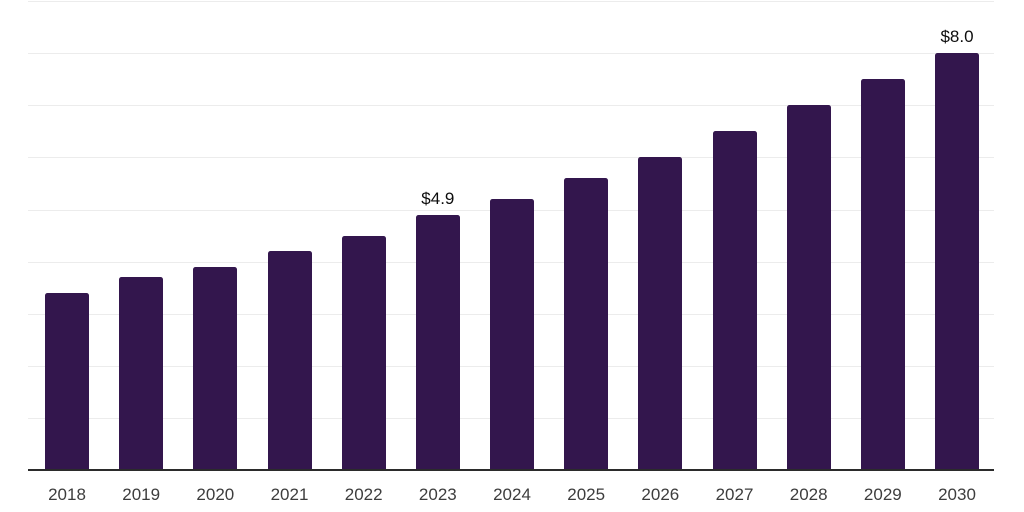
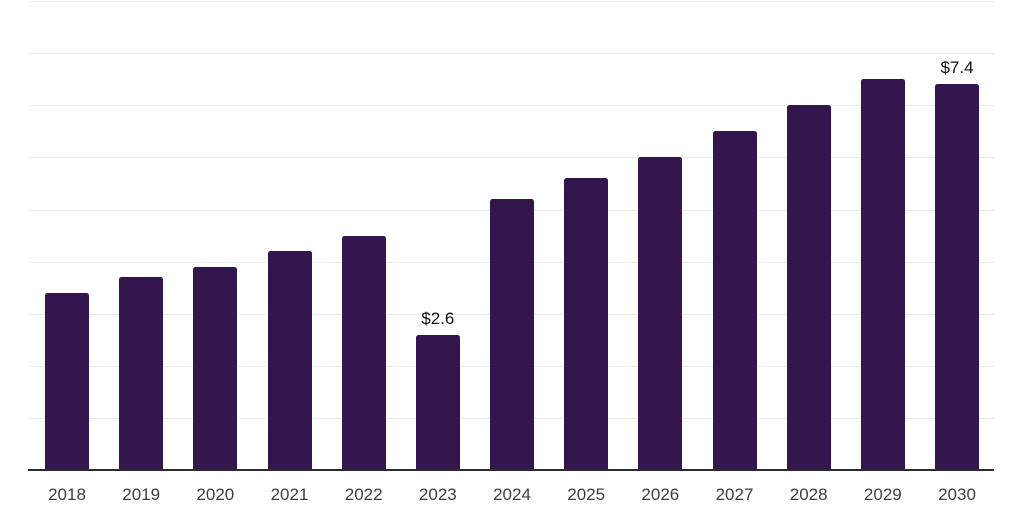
2023: $4.9 -> $2.6
2030: $8.0 -> $7.4
